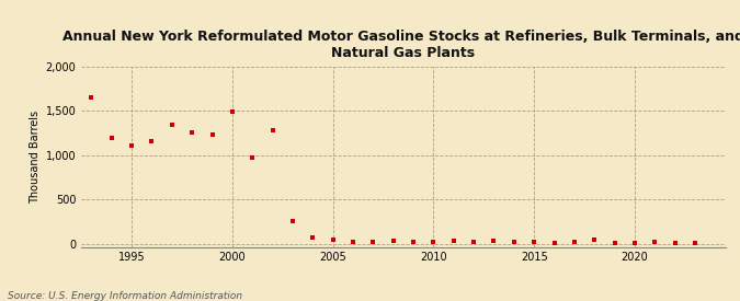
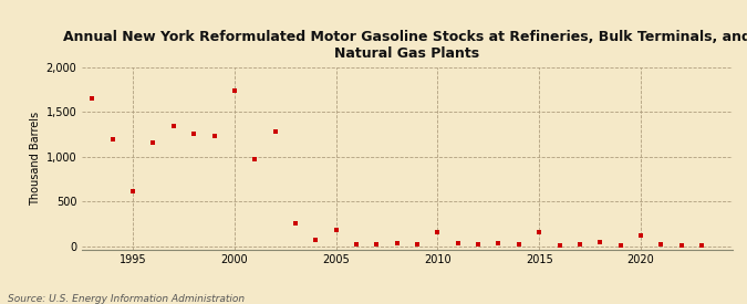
1995: 1,100 -> 620
2000: 1,490 -> 1,740
2005: 60 -> 180
2010: 20 -> 160
2015: 20 -> 160
2020: 20 -> 120
